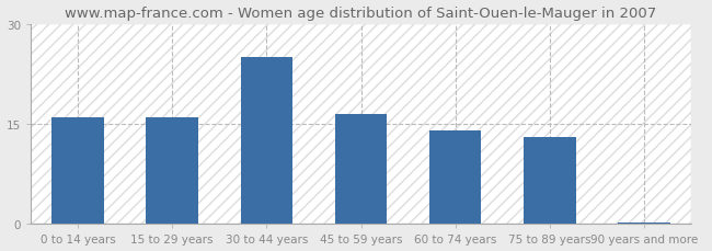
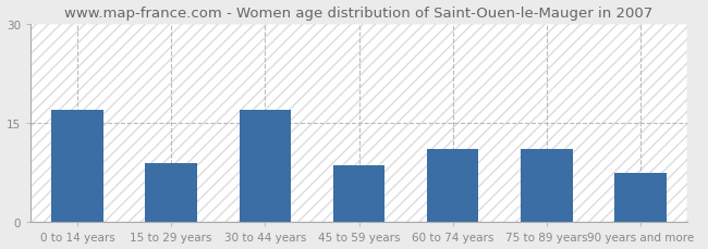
0 to 14 years: 16.0 -> 17.0
15 to 29 years: 16.0 -> 9.0
30 to 44 years: 25.0 -> 17.0
45 to 59 years: 16.5 -> 8.6
60 to 74 years: 14.0 -> 11.0
75 to 89 years: 13.0 -> 11.0
90 years and more: 0.3 -> 7.4
